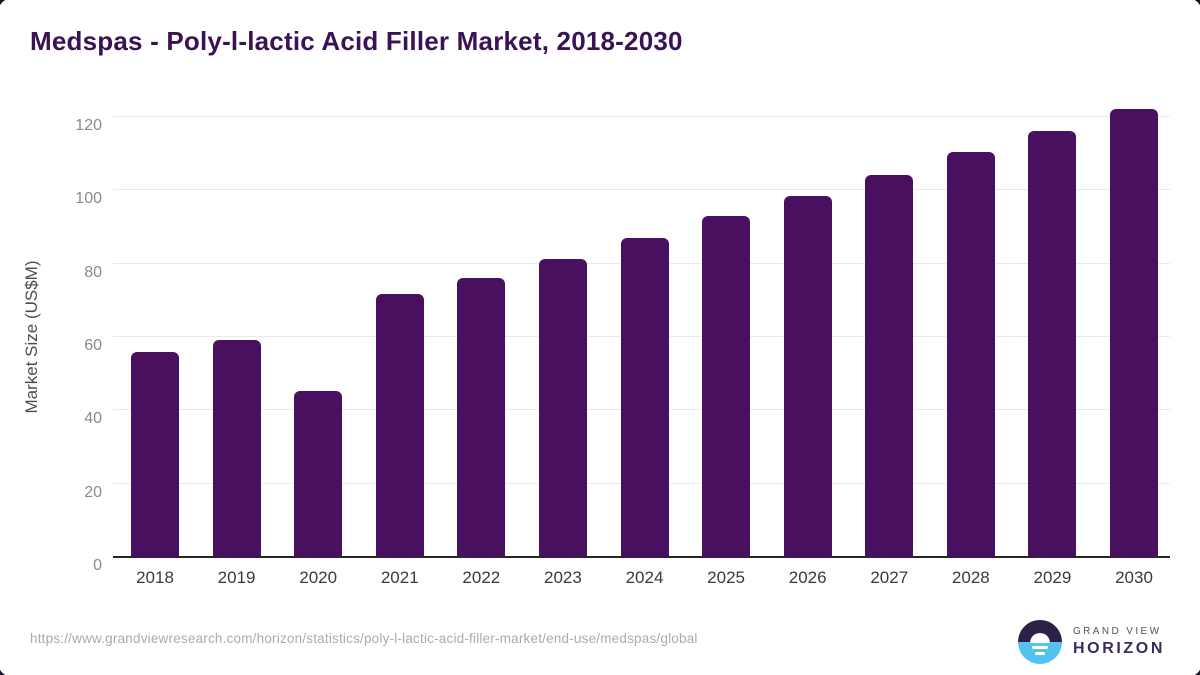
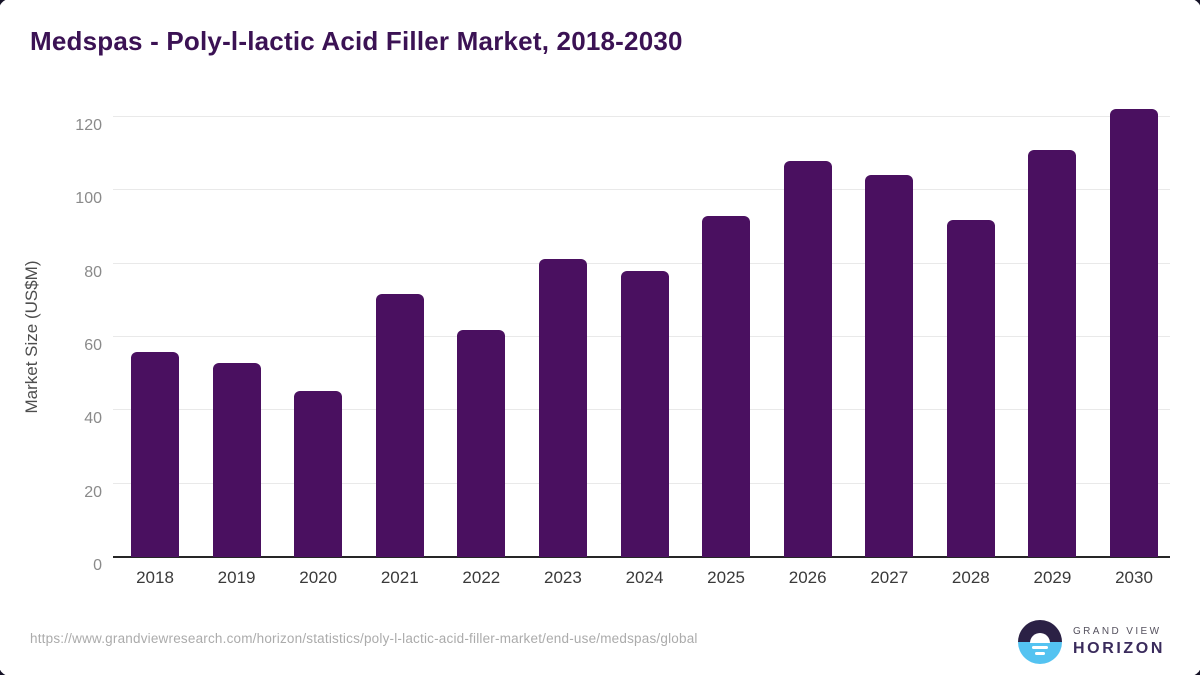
2019: 59 -> 53
2022: 76 -> 62
2024: 87 -> 78
2026: 98 -> 108
2028: 110 -> 92
2029: 116 -> 111
